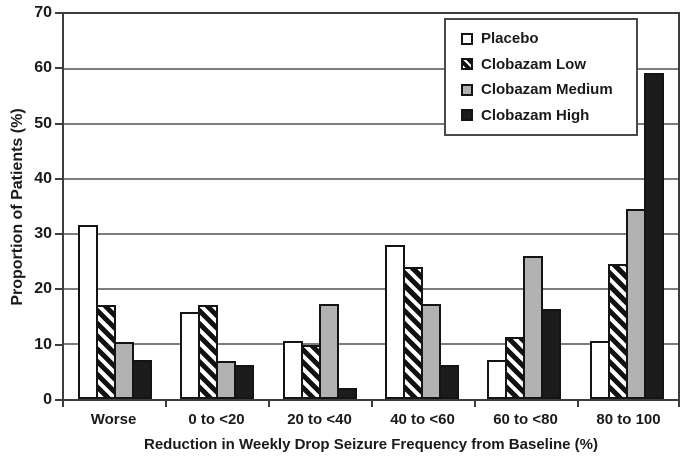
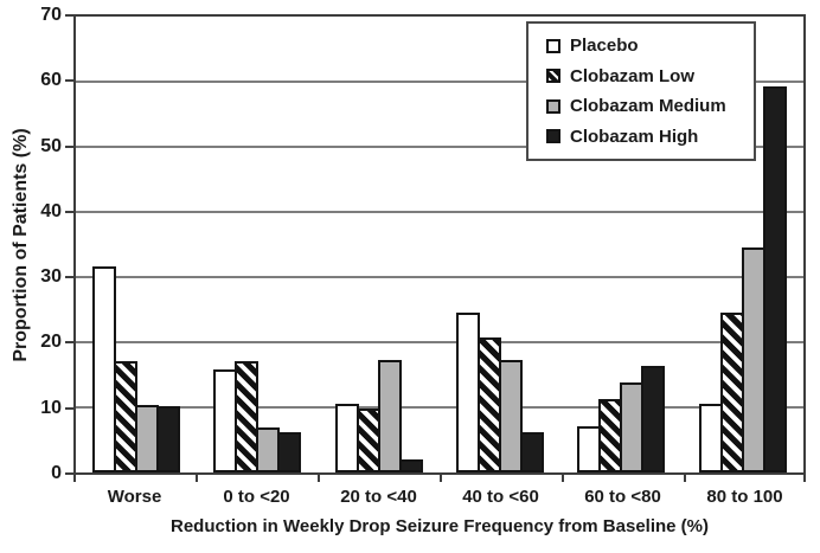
Clobazam High/Worse: 7 -> 10
Placebo/40 to <60: 28 -> 25
Clobazam Low/40 to <60: 24 -> 21
Clobazam Medium/60 to <80: 26 -> 14
